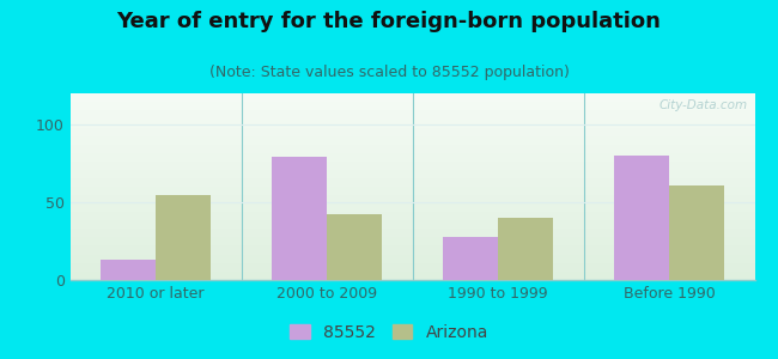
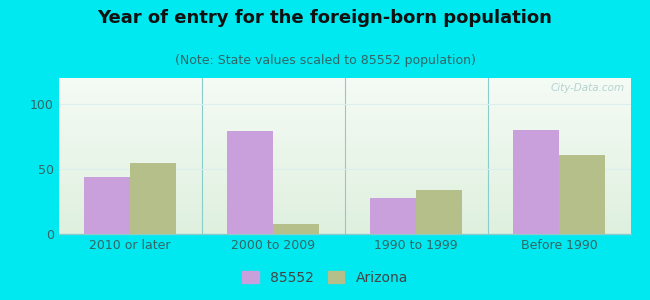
85552/2010 or later: 13 -> 44
Arizona/2000 to 2009: 42 -> 8
Arizona/1990 to 1999: 40 -> 34
